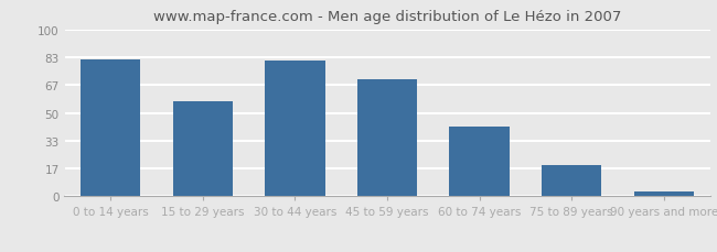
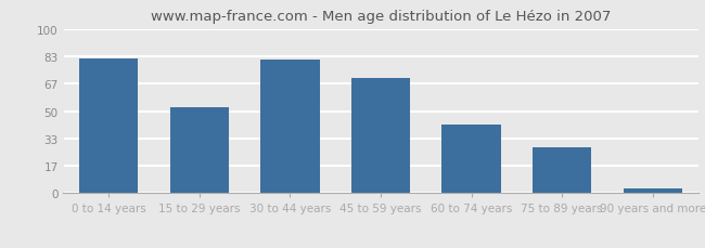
15 to 29 years: 57 -> 52
75 to 89 years: 19 -> 28
